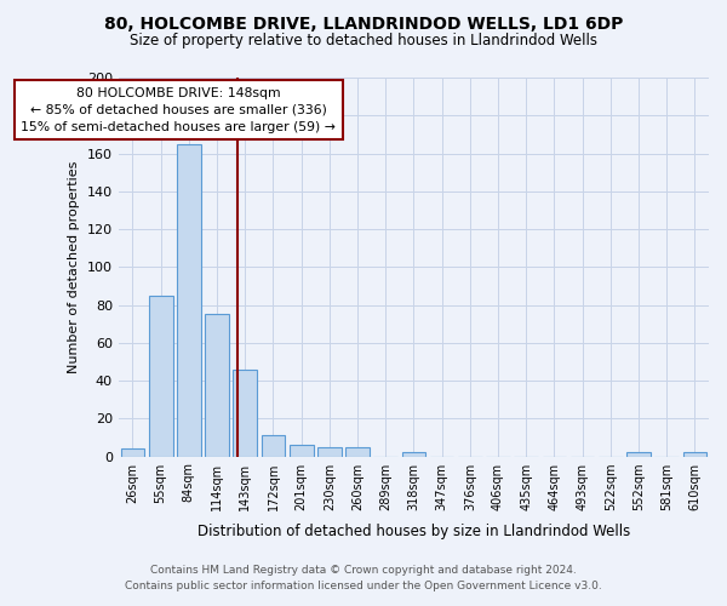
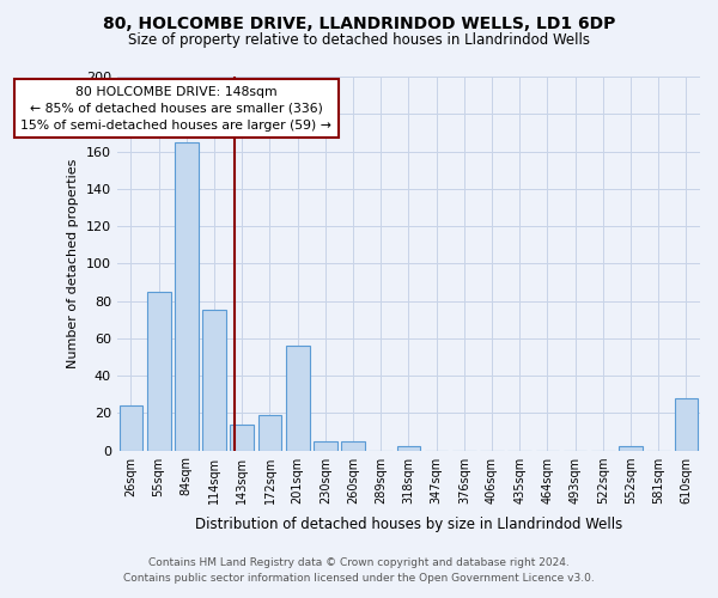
26sqm: 4 -> 24
143sqm: 46 -> 14
172sqm: 11 -> 19
201sqm: 6 -> 56
610sqm: 2 -> 28
